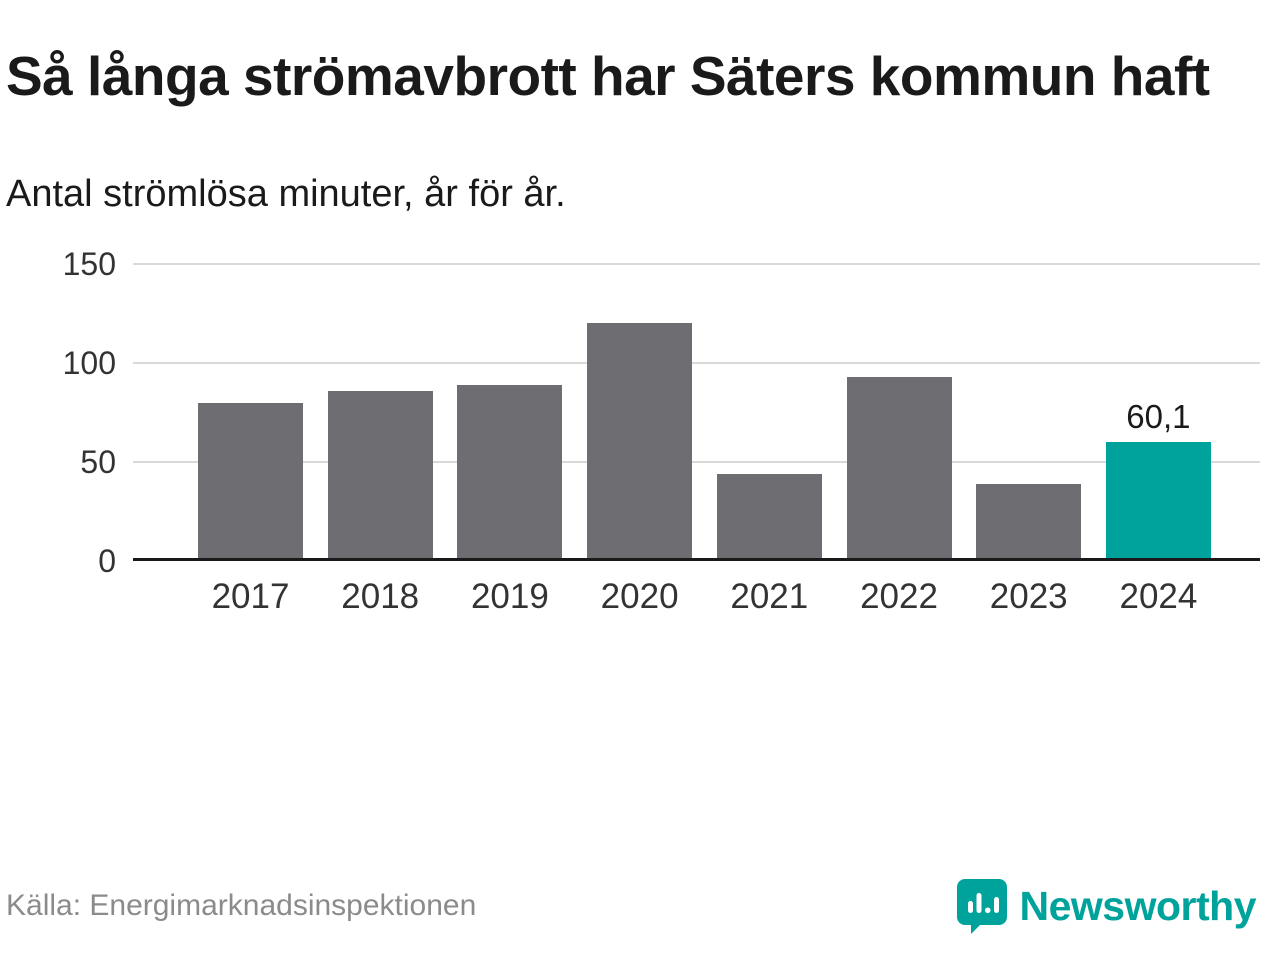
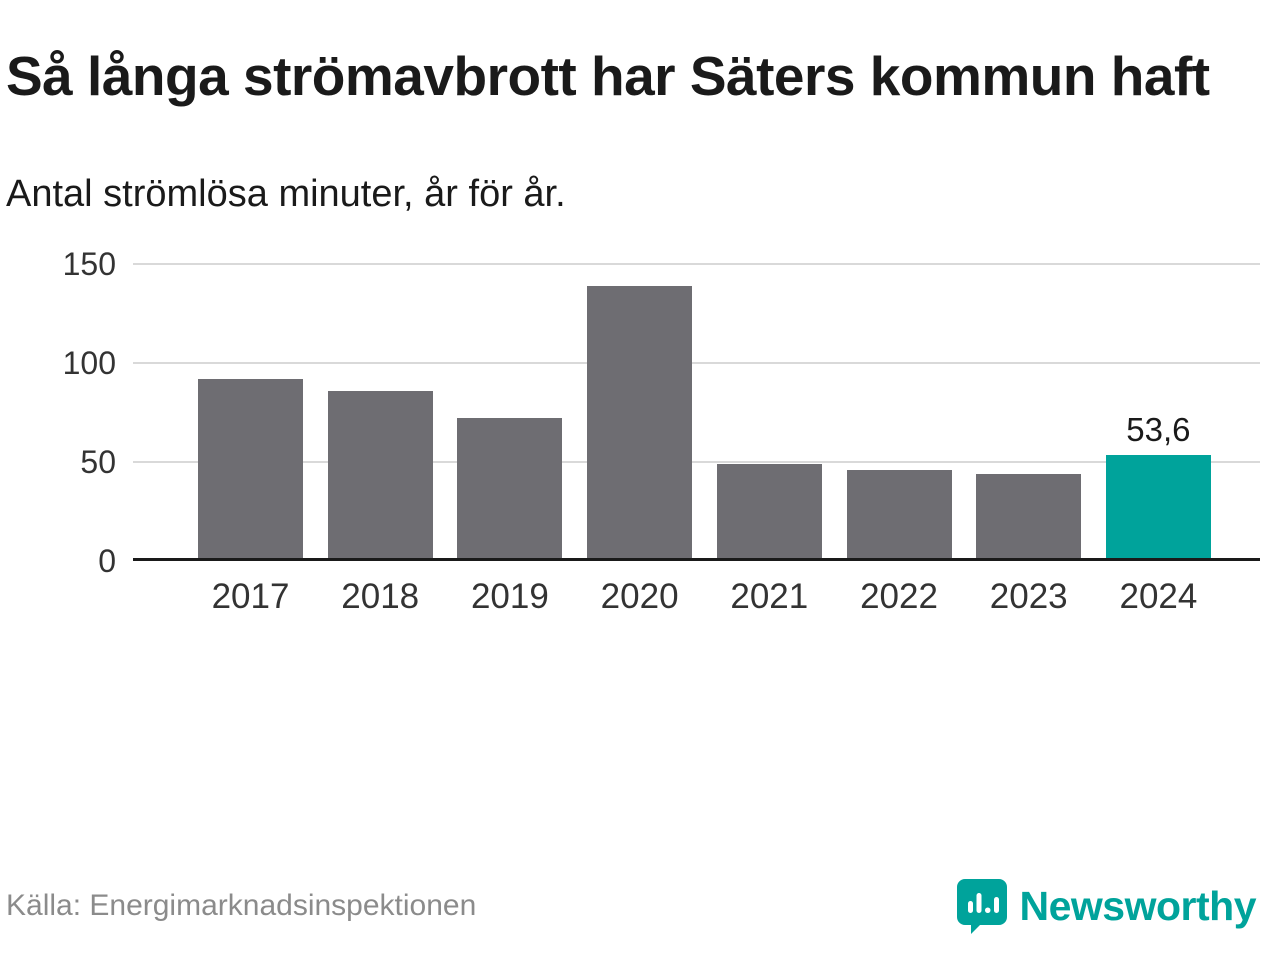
2017: 80 -> 92
2019: 89 -> 72
2020: 120 -> 139
2021: 44 -> 49
2022: 93 -> 46
2023: 39 -> 44
2024: 60,1 -> 53,6
